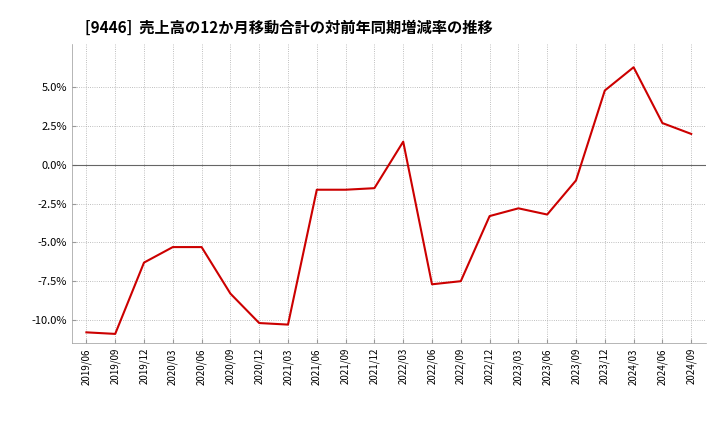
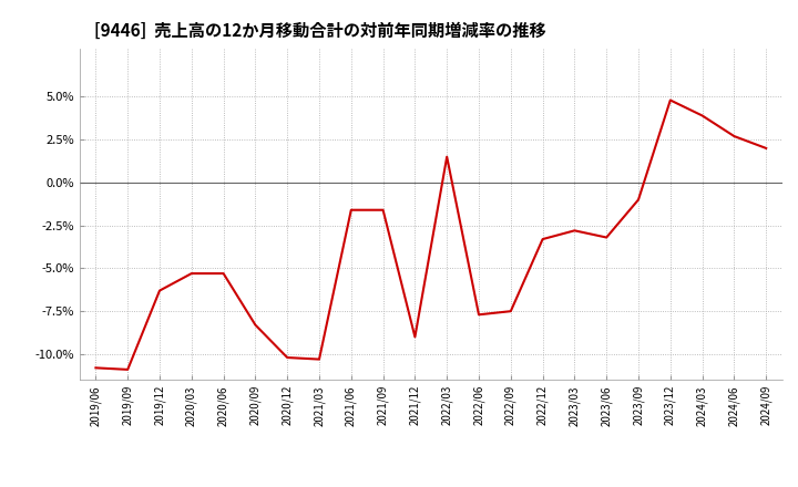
2021/12: -1.5% -> -9.0%
2024/03: 6.3% -> 3.9%
